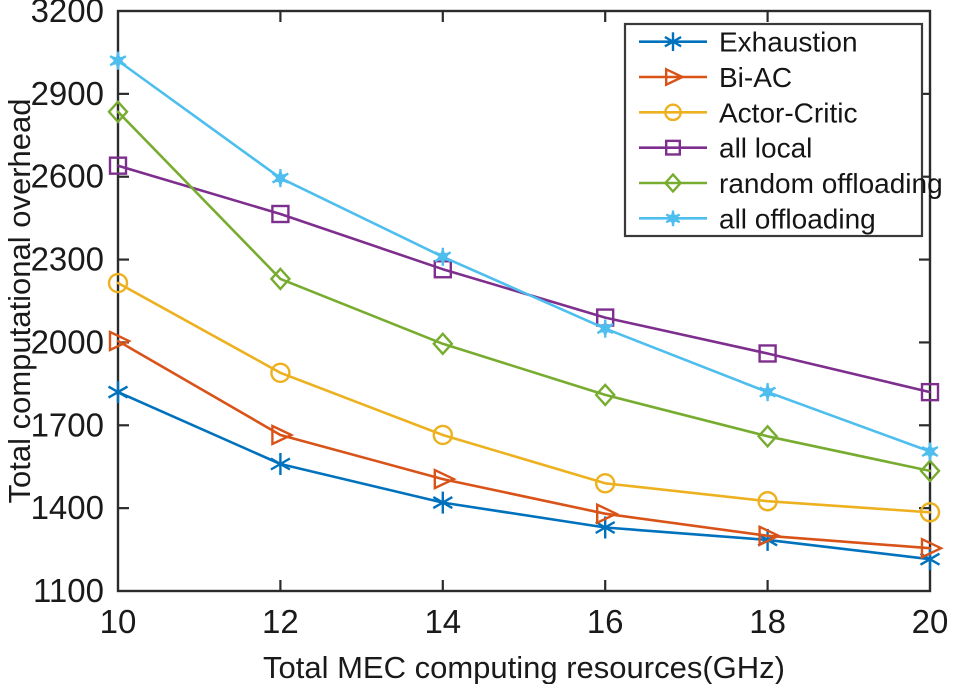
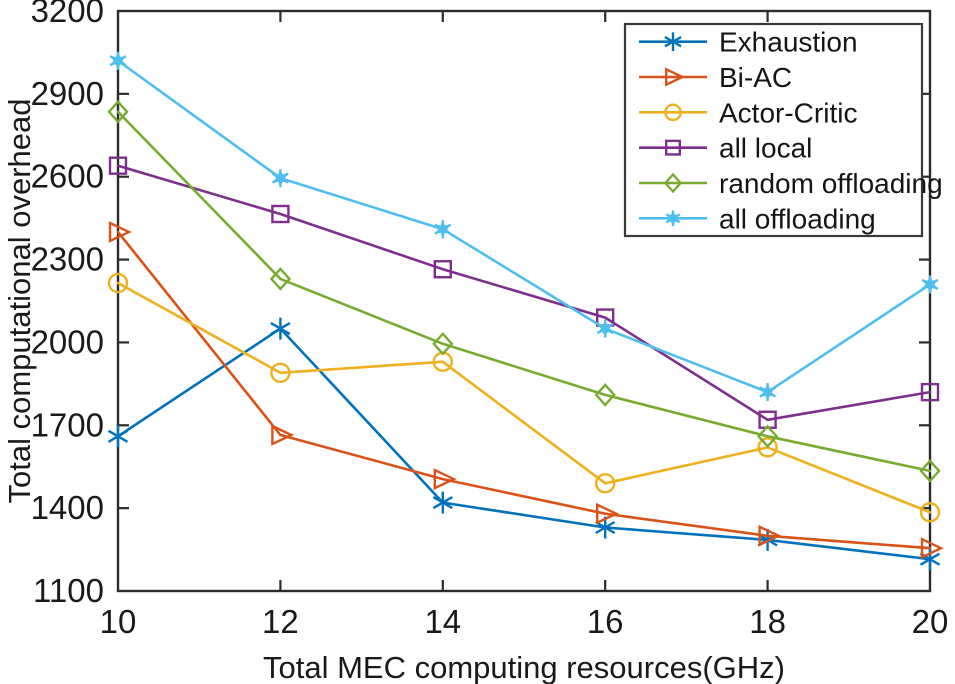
Exhaustion/10: 1820 -> 1660
Bi-AC/10: 2000 -> 2400
Exhaustion/12: 1560 -> 2050
Actor-Critic/14: 1660 -> 1930
all offloading/14: 2310 -> 2410
Actor-Critic/18: 1420 -> 1620
all local/18: 1960 -> 1720
all offloading/20: 1600 -> 2210
